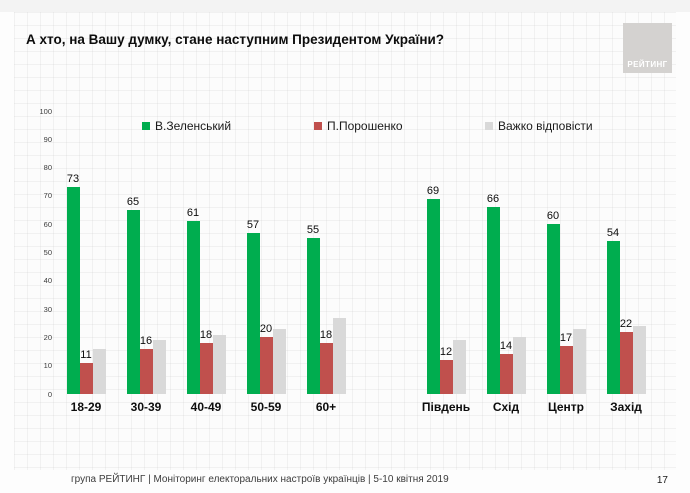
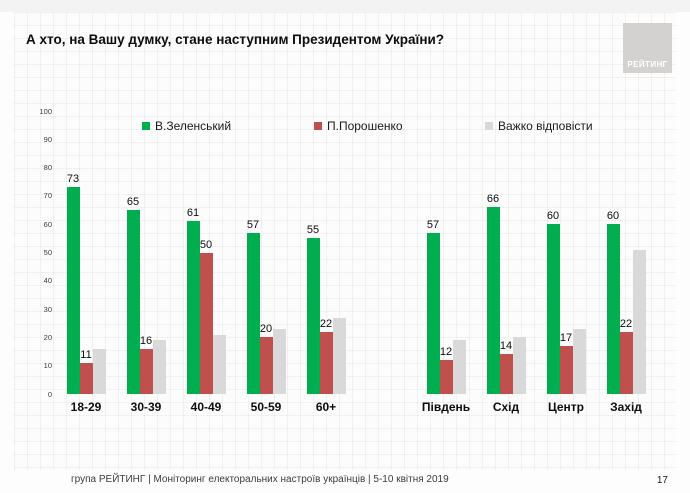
П.Порошенко/40-49: 18 -> 50
П.Порошенко/60+: 18 -> 22
В.Зеленський/Південь: 69 -> 57
В.Зеленський/Захід: 54 -> 60
Важко відповісти/Захід: 24 -> 51
